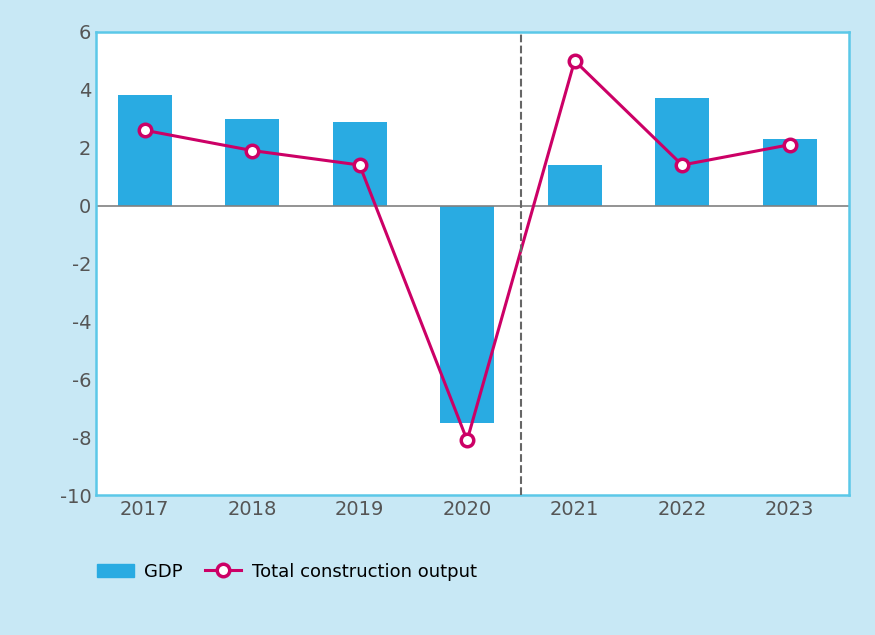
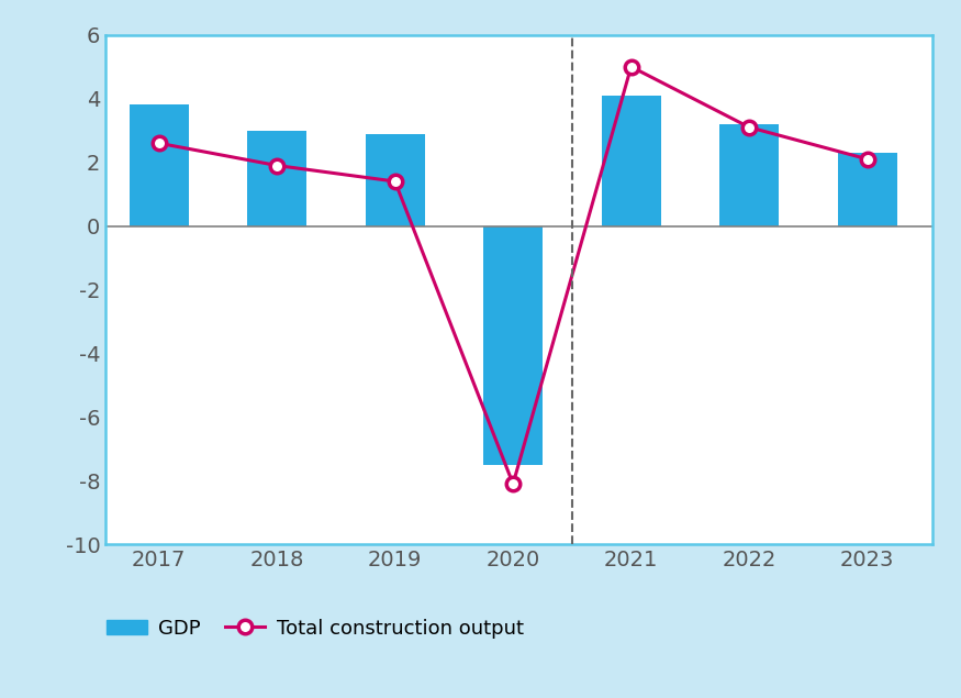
GDP/2021: 1.4 -> 4.1
GDP/2022: 3.7 -> 3.2
Total construction output/2022: 1.4 -> 3.1
